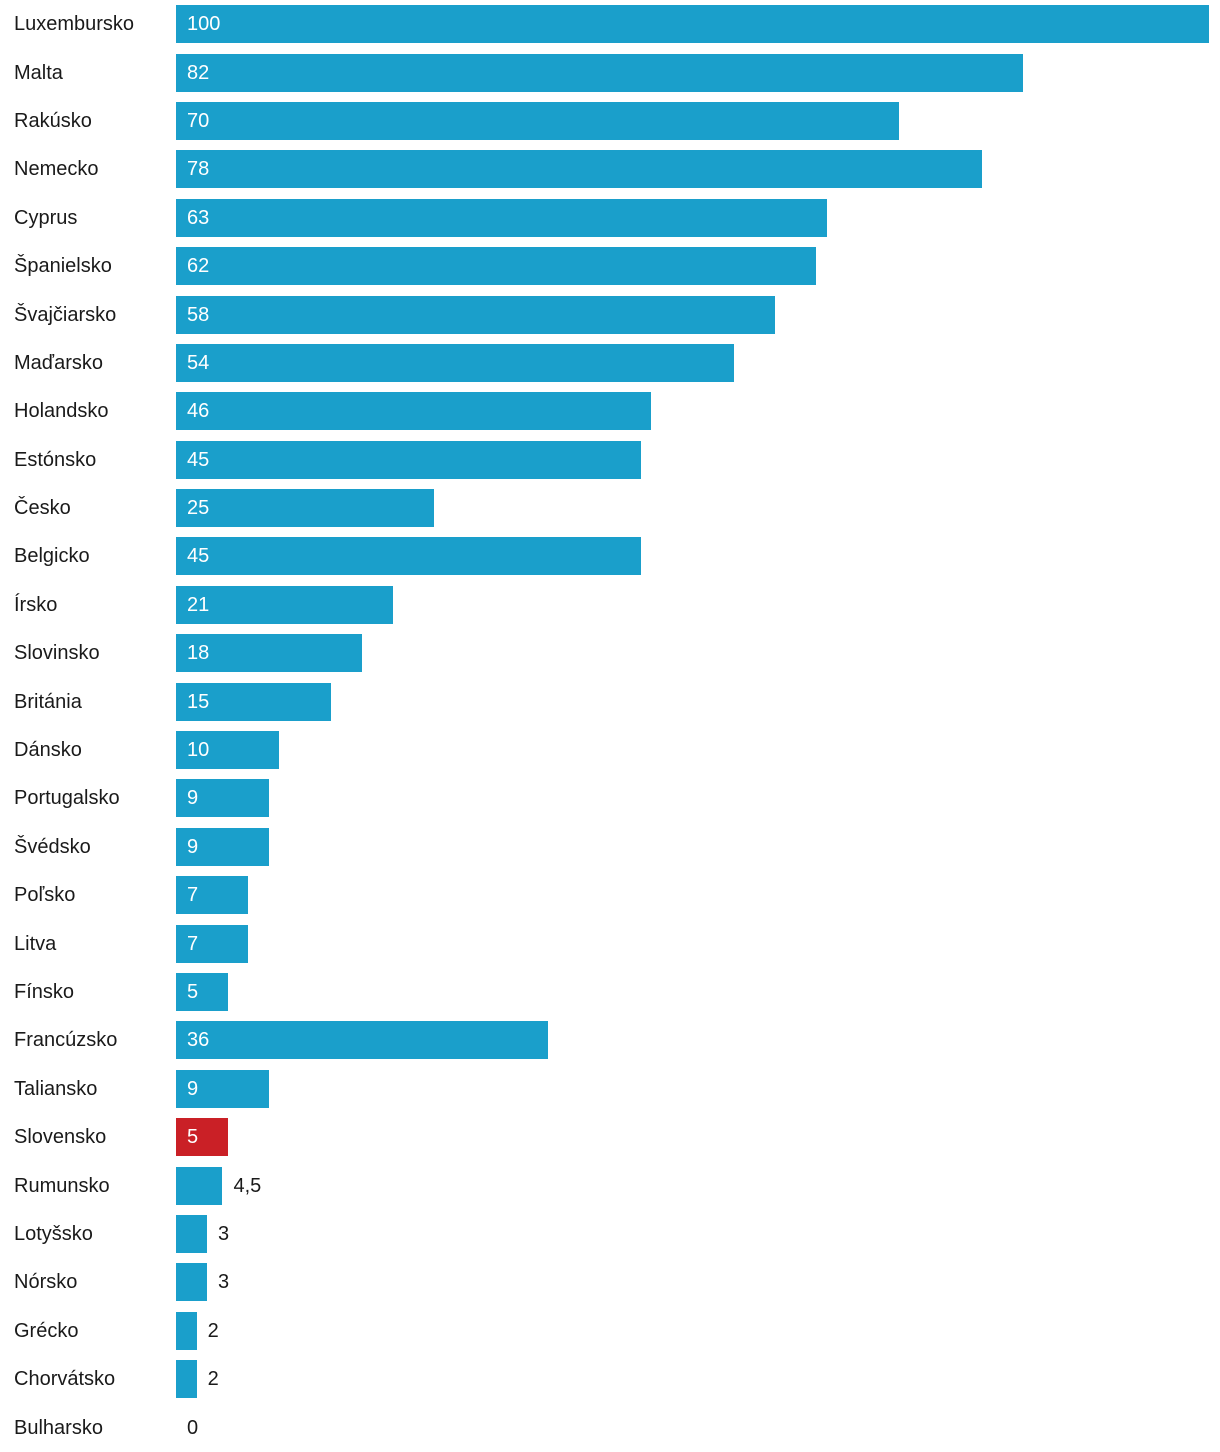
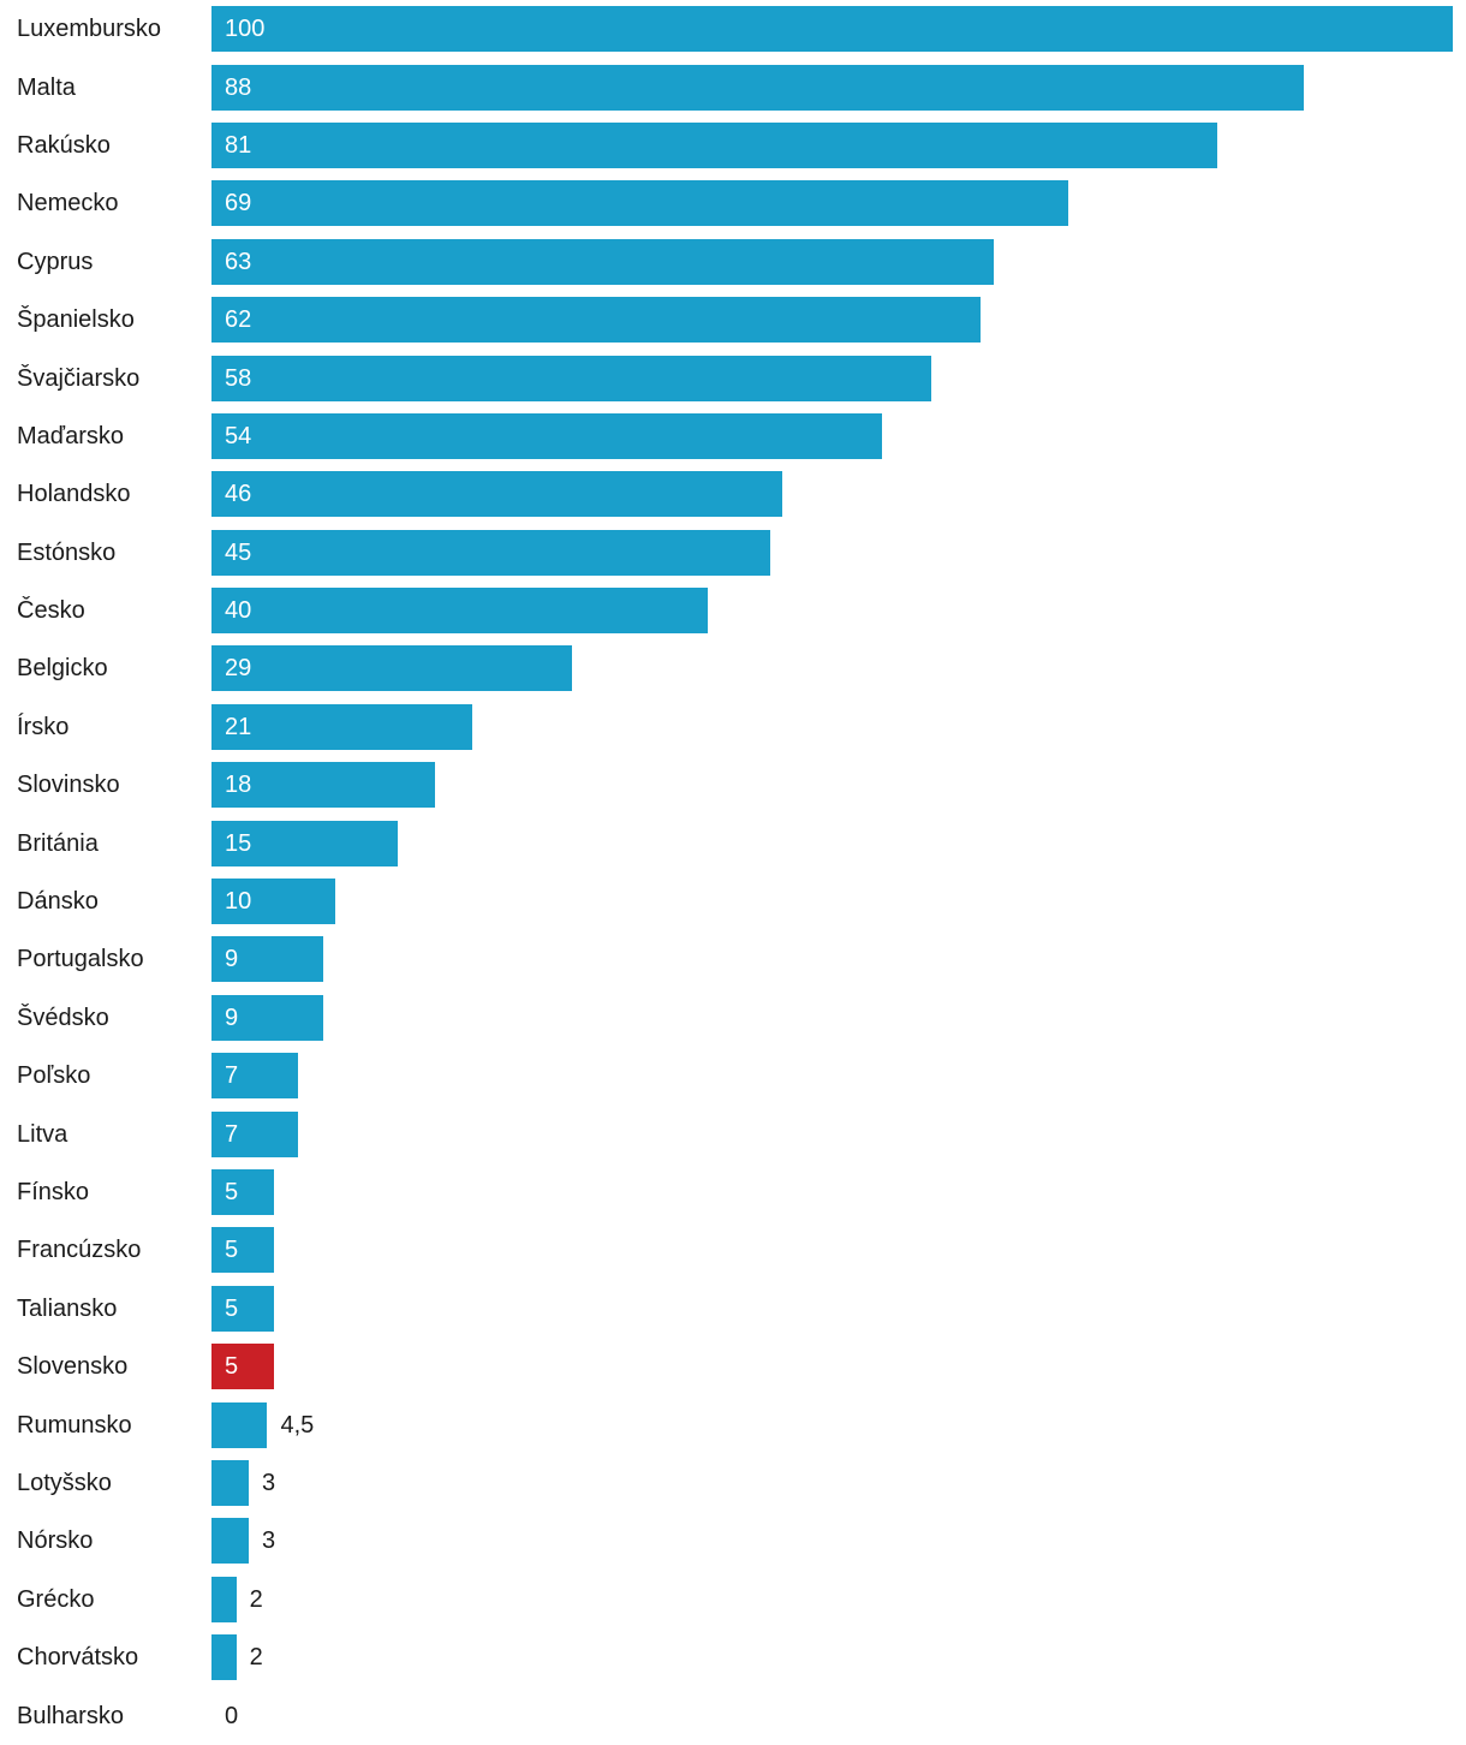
Malta: 82 -> 88
Rakúsko: 70 -> 81
Nemecko: 78 -> 69
Česko: 25 -> 40
Belgicko: 45 -> 29
Francúzsko: 36 -> 5
Taliansko: 9 -> 5
